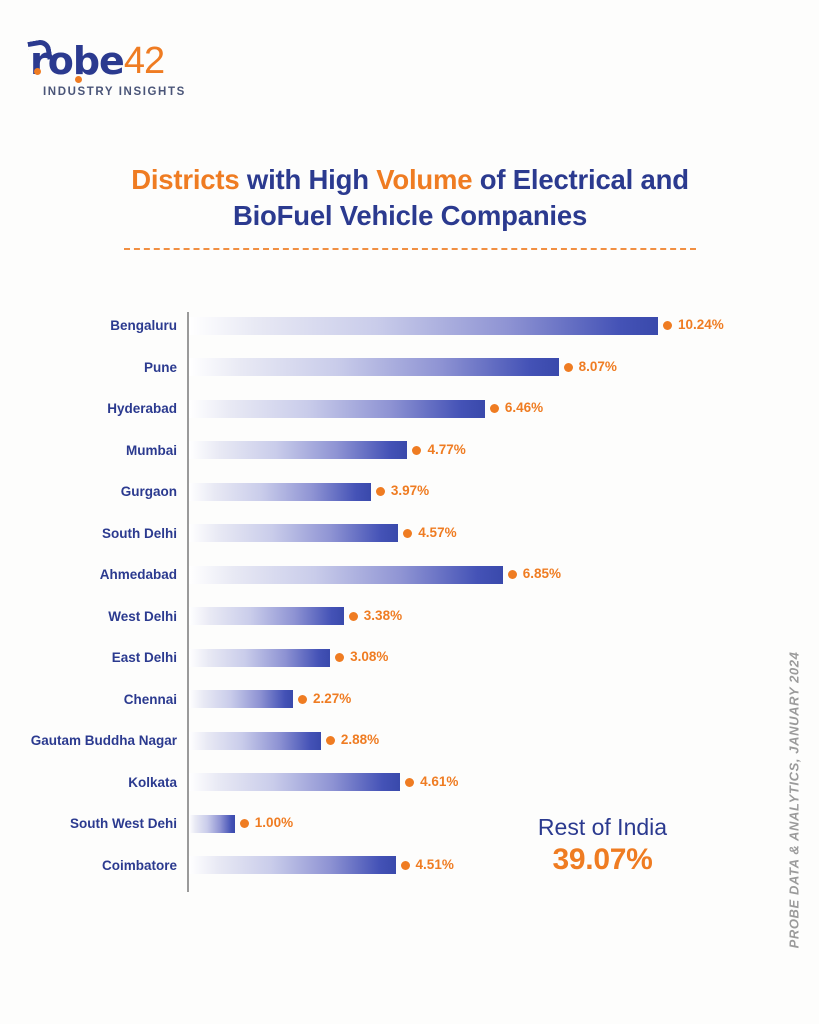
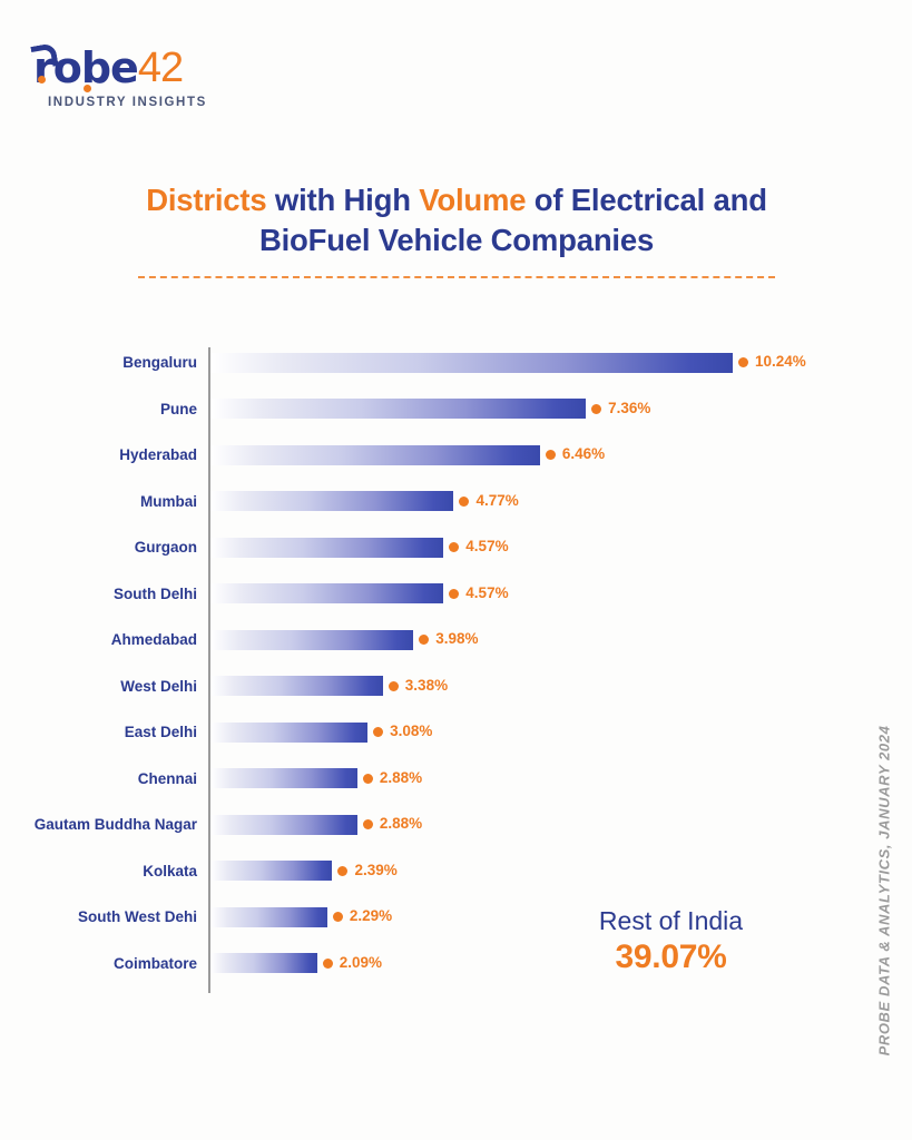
Pune: 8.07% -> 7.36%
Gurgaon: 3.97% -> 4.57%
Ahmedabad: 6.85% -> 3.98%
Chennai: 2.27% -> 2.88%
Kolkata: 4.61% -> 2.39%
South West Dehi: 1.00% -> 2.29%
Coimbatore: 4.51% -> 2.09%
